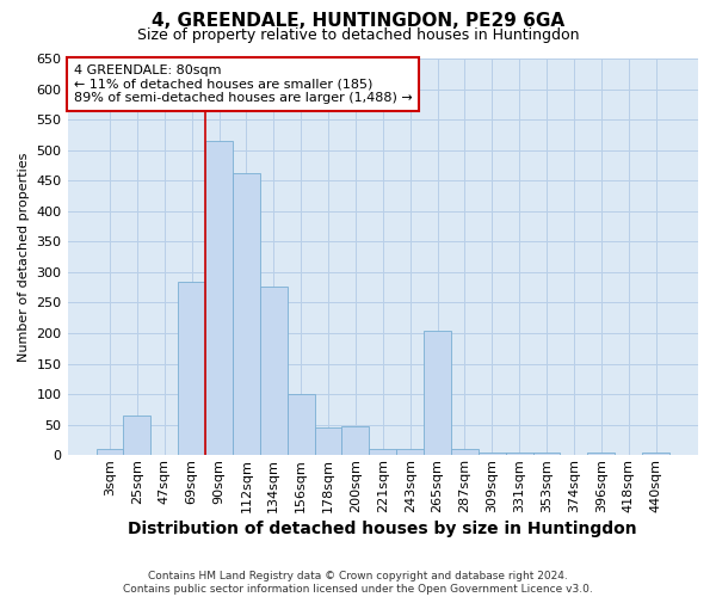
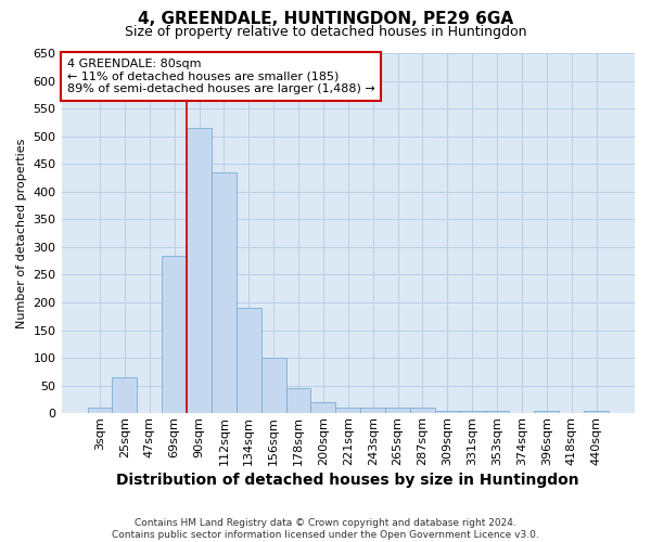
112sqm: 462 -> 435
134sqm: 276 -> 190
200sqm: 48 -> 20
265sqm: 204 -> 10
